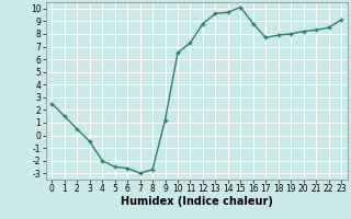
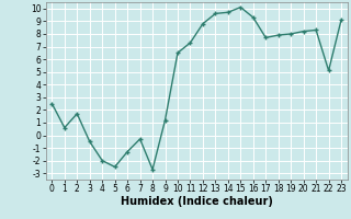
1: 1.5 -> 0.6
2: 0.5 -> 1.7
6: -2.6 -> -1.3
7: -3.0 -> -0.3
16: 8.8 -> 9.3
22: 8.5 -> 5.1
